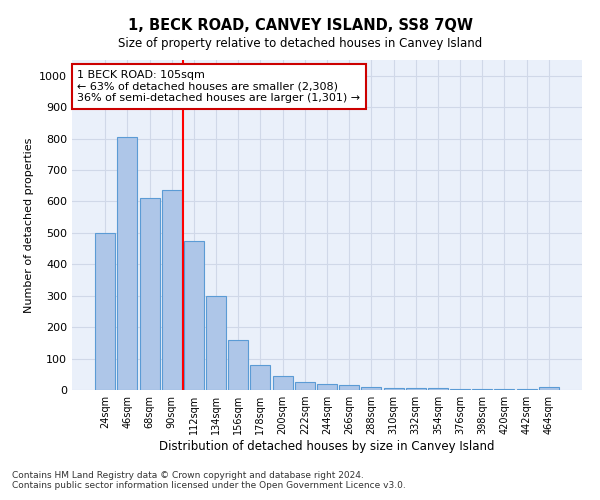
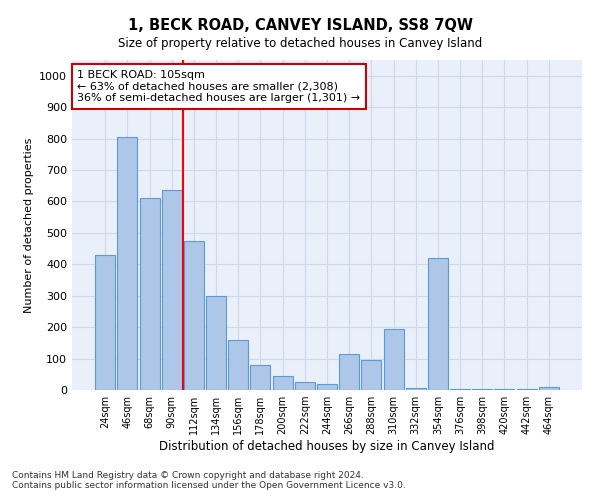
24sqm: 500 -> 430
266sqm: 15 -> 115
288sqm: 10 -> 95
310sqm: 7 -> 195
354sqm: 5 -> 420
